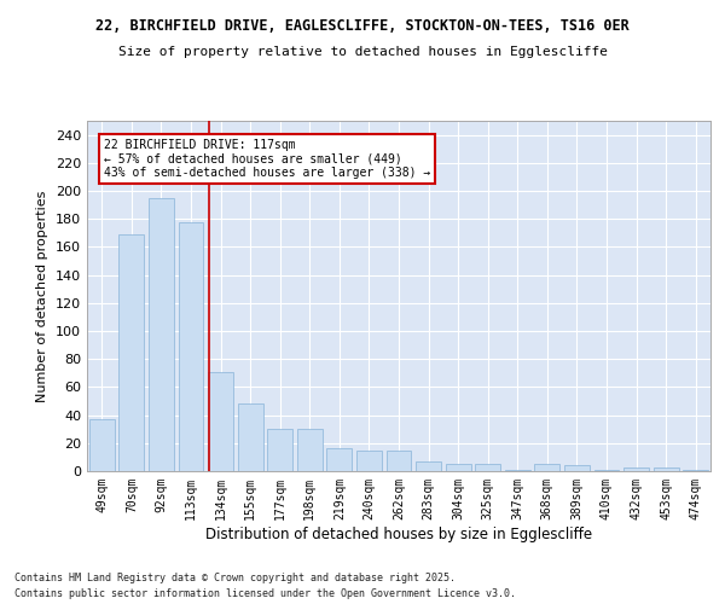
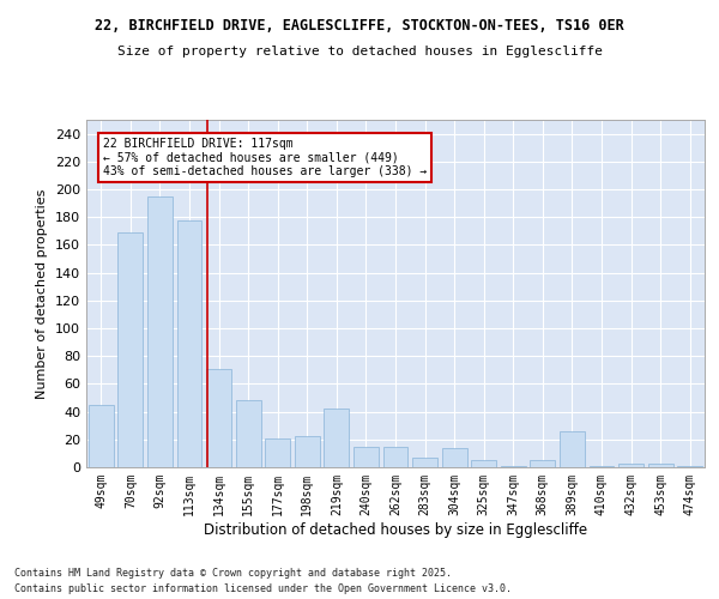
49sqm: 37 -> 45
177sqm: 30 -> 21
198sqm: 30 -> 22
219sqm: 16 -> 42
304sqm: 5 -> 14
389sqm: 4 -> 26
